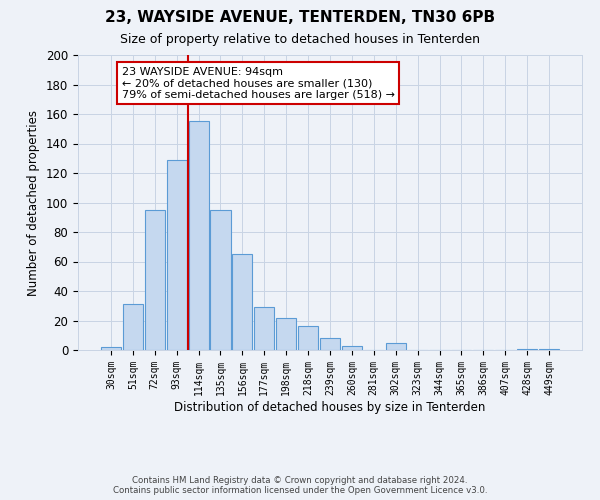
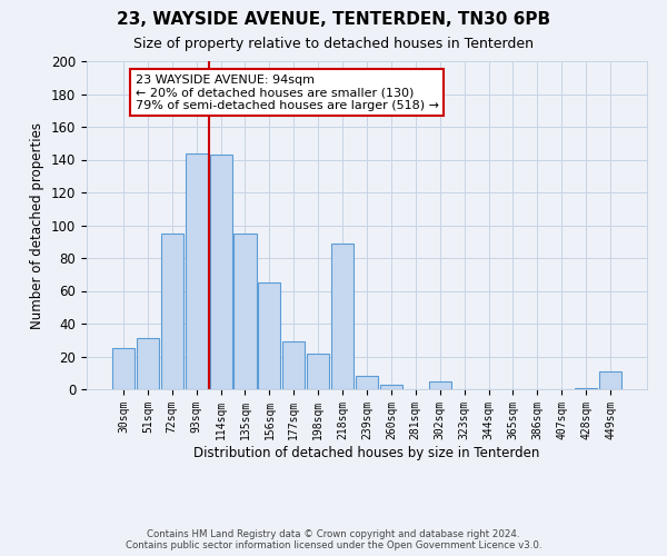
30sqm: 2 -> 25
93sqm: 129 -> 144
114sqm: 155 -> 143
218sqm: 16 -> 89
449sqm: 1 -> 11
